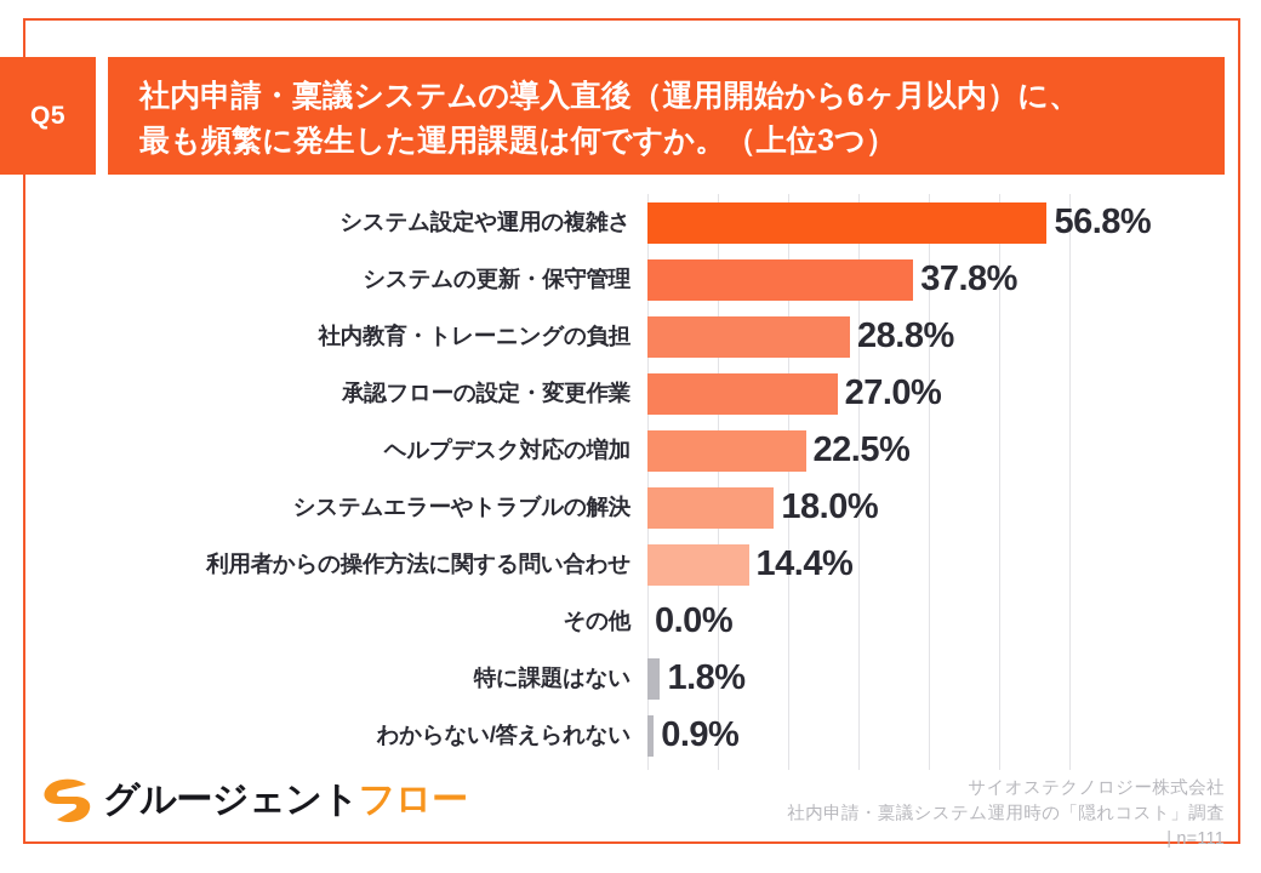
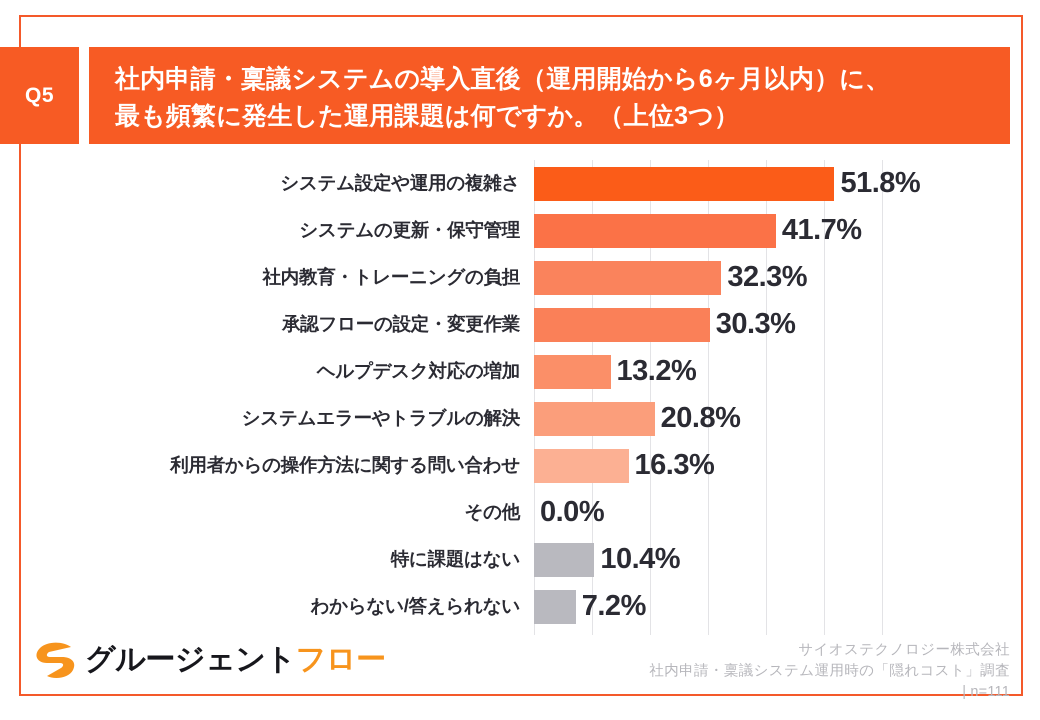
システム設定や運用の複雑さ: 56.8% -> 51.8%
システムの更新・保守管理: 37.8% -> 41.7%
社内教育・トレーニングの負担: 28.8% -> 32.3%
承認フローの設定・変更作業: 27.0% -> 30.3%
ヘルプデスク対応の増加: 22.5% -> 13.2%
システムエラーやトラブルの解決: 18.0% -> 20.8%
利用者からの操作方法に関する問い合わせ: 14.4% -> 16.3%
特に課題はない: 1.8% -> 10.4%
わからない/答えられない: 0.9% -> 7.2%
